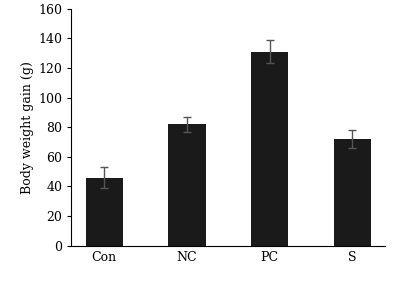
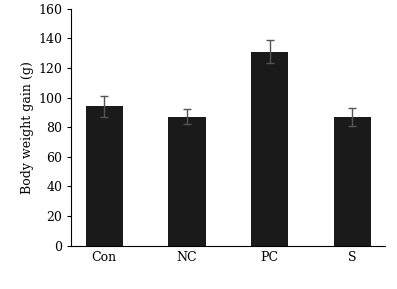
Con: 46 -> 94
NC: 82 -> 87
S: 72 -> 87
